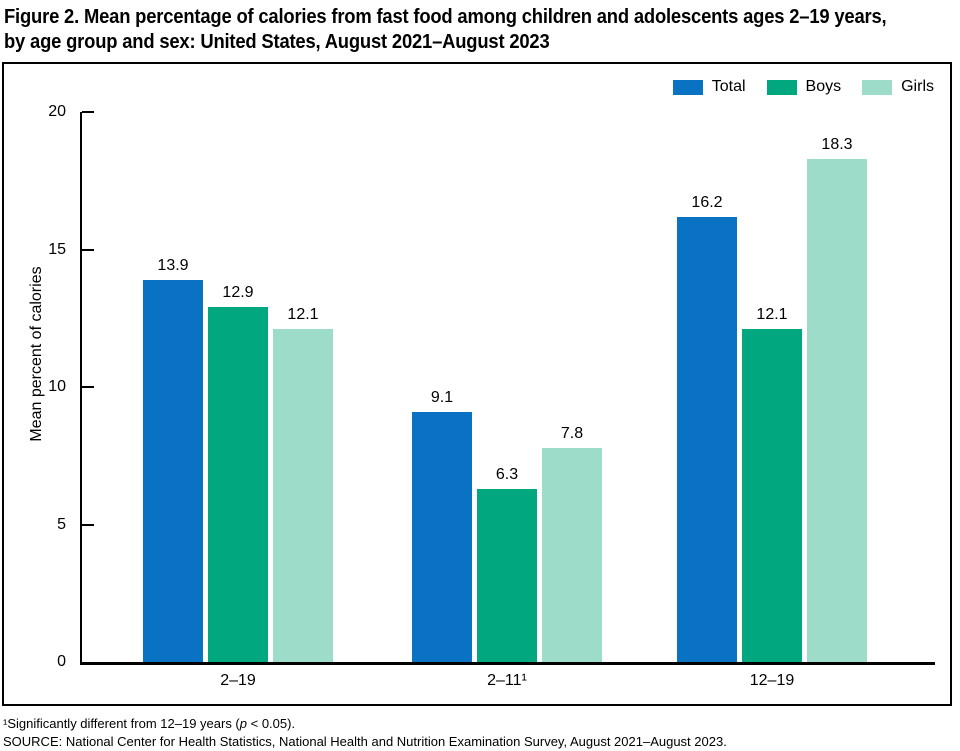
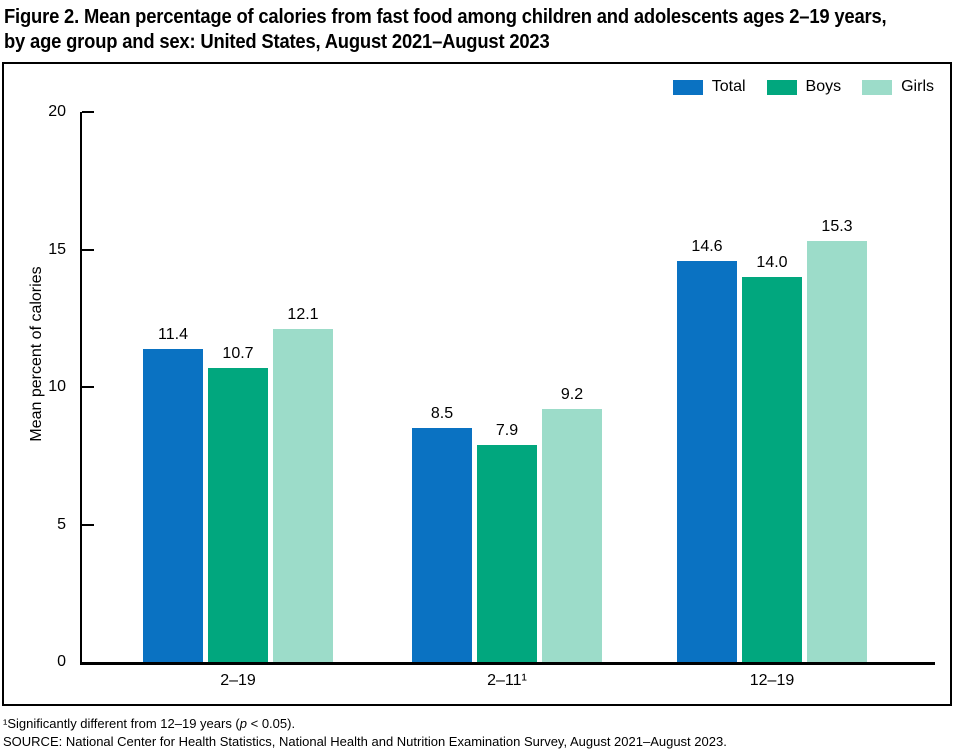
Total/2–19: 13.9 -> 11.4
Boys/2–19: 12.9 -> 10.7
Total/2–11¹: 9.1 -> 8.5
Boys/2–11¹: 6.3 -> 7.9
Girls/2–11¹: 7.8 -> 9.2
Total/12–19: 16.2 -> 14.6
Boys/12–19: 12.1 -> 14.0
Girls/12–19: 18.3 -> 15.3
